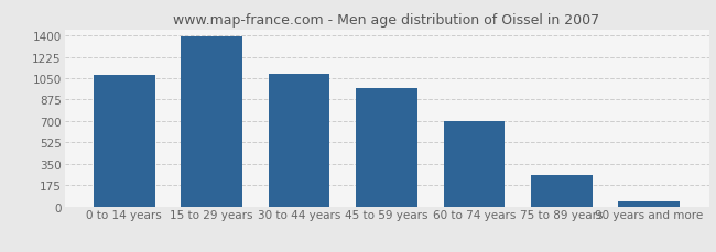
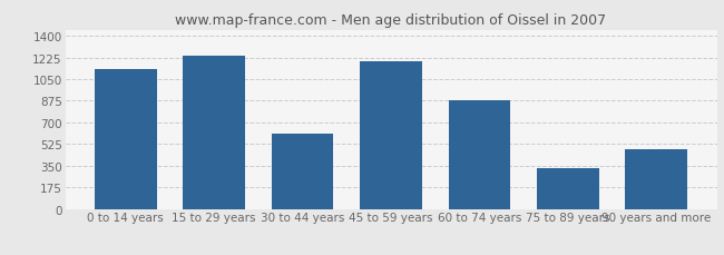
0 to 14 years: 1080 -> 1130
15 to 29 years: 1390 -> 1240
30 to 44 years: 1090 -> 610
45 to 59 years: 960 -> 1190
60 to 74 years: 700 -> 880
75 to 89 years: 260 -> 330
90 years and more: 40 -> 480
